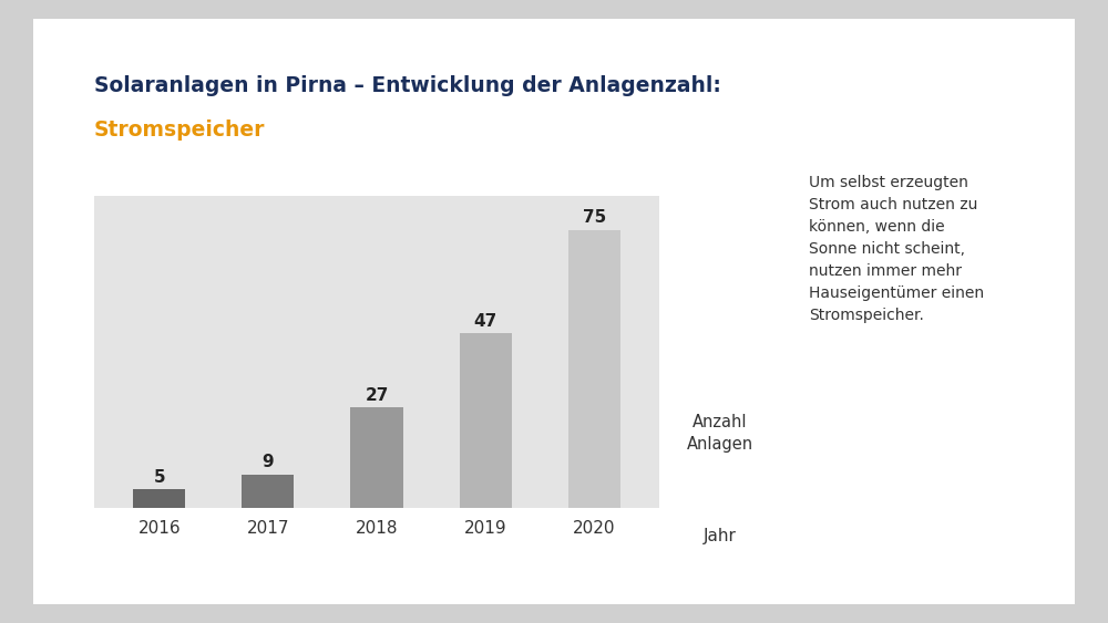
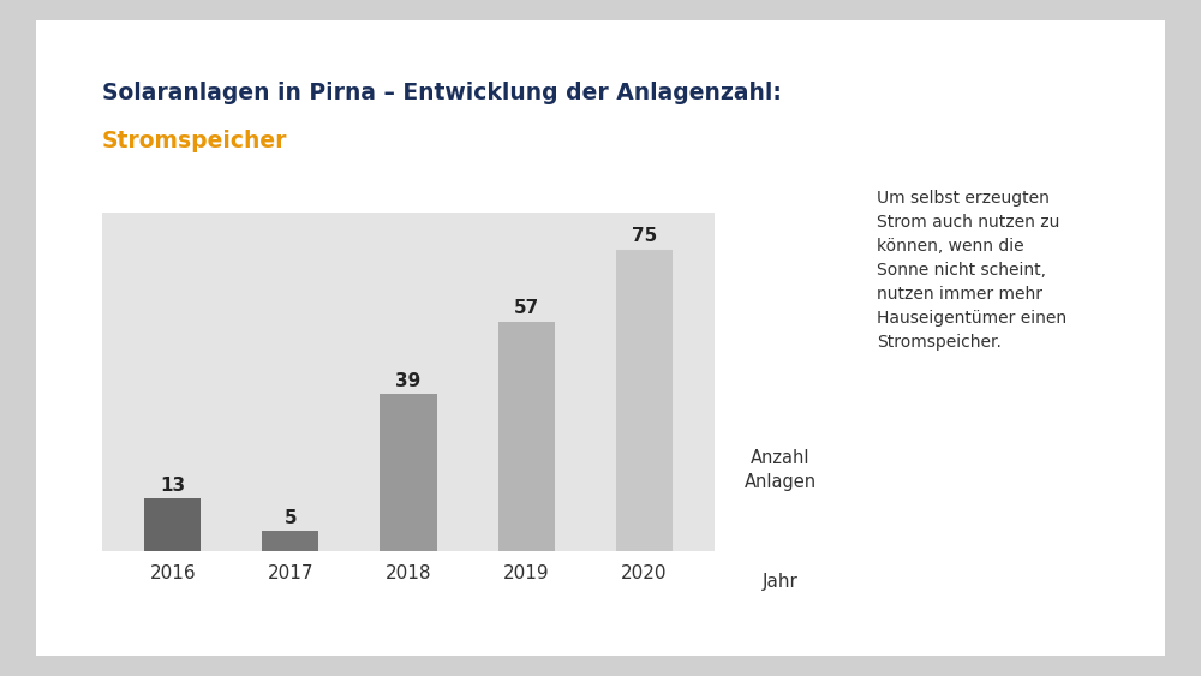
2016: 5 -> 13
2017: 9 -> 5
2018: 27 -> 39
2019: 47 -> 57
